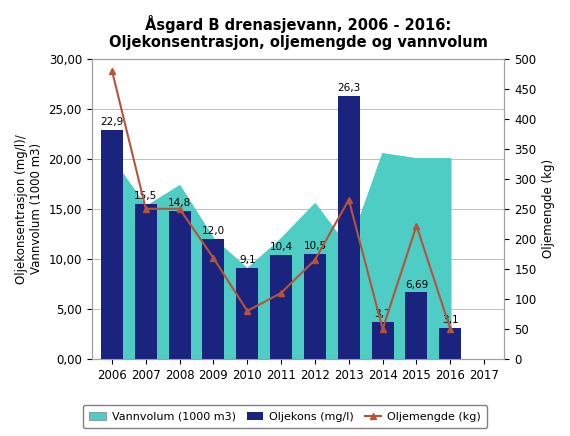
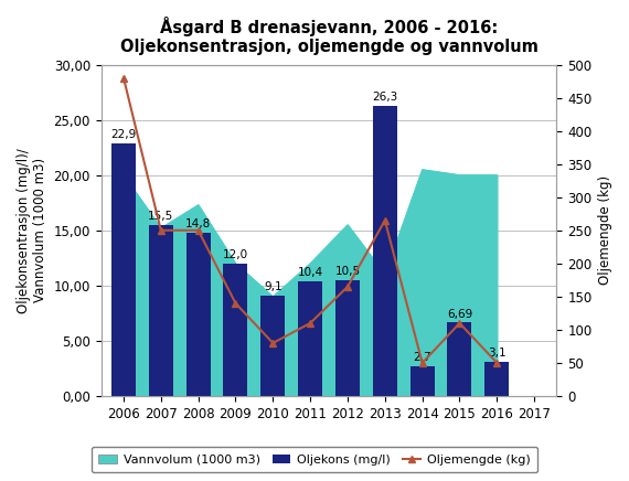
Oljemengde (kg)/2009: 168 -> 140
Oljekons (mg/l)/2014: 3,7 -> 2,7
Oljemengde (kg)/2015: 222 -> 110
